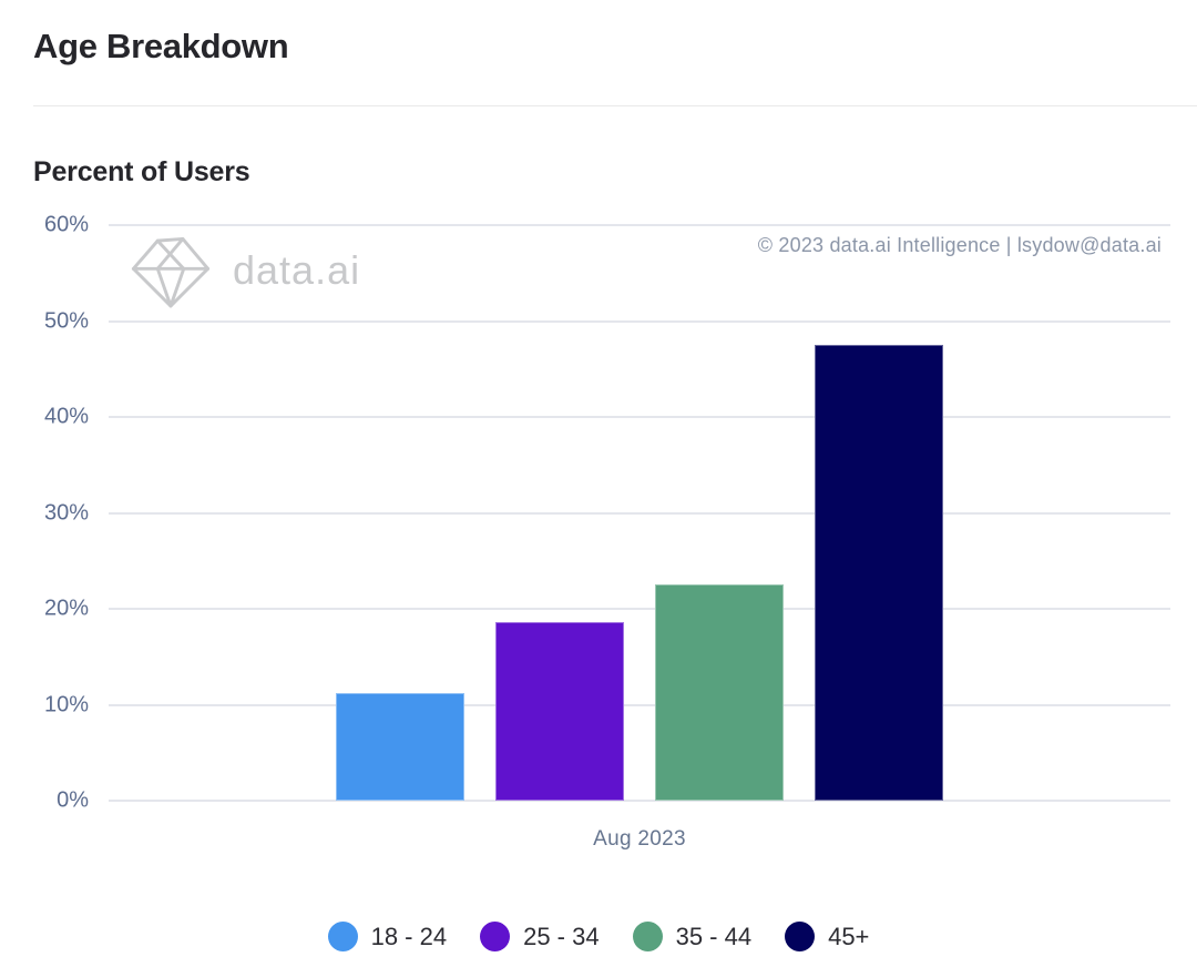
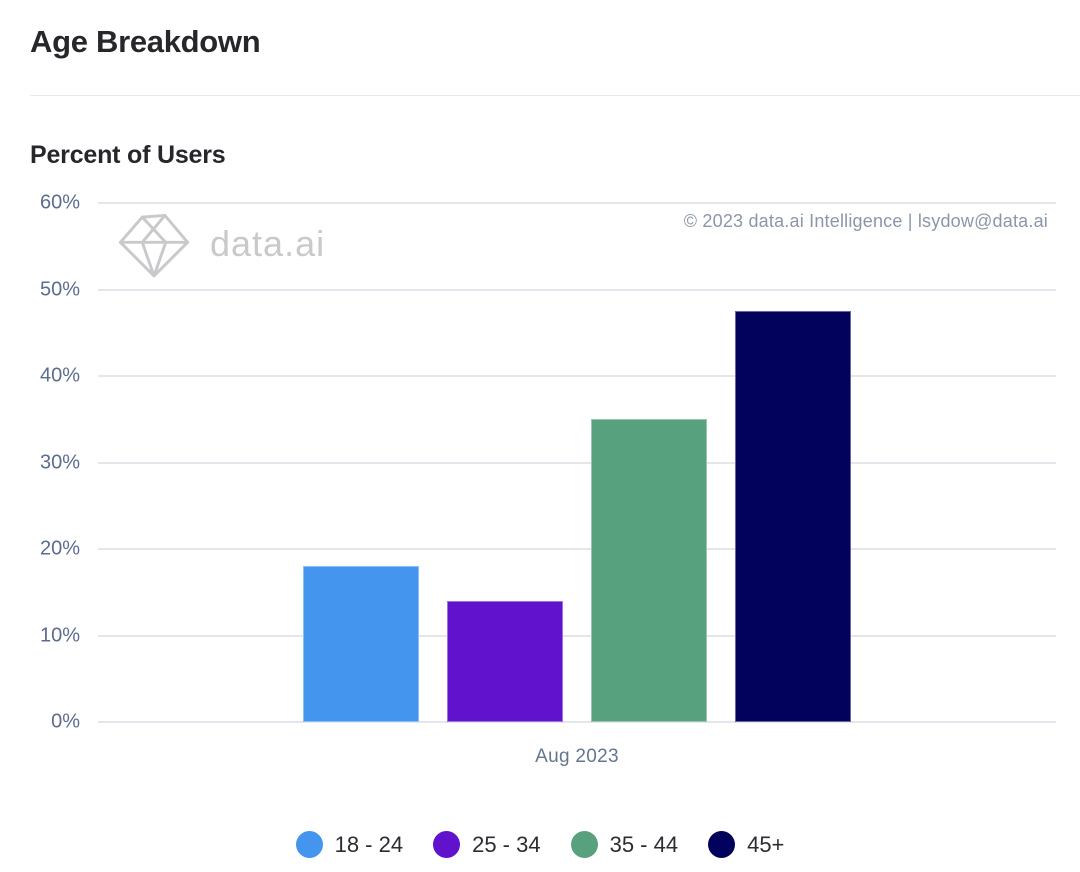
18 - 24: 11% -> 18%
25 - 34: 19% -> 14%
35 - 44: 22% -> 35%
